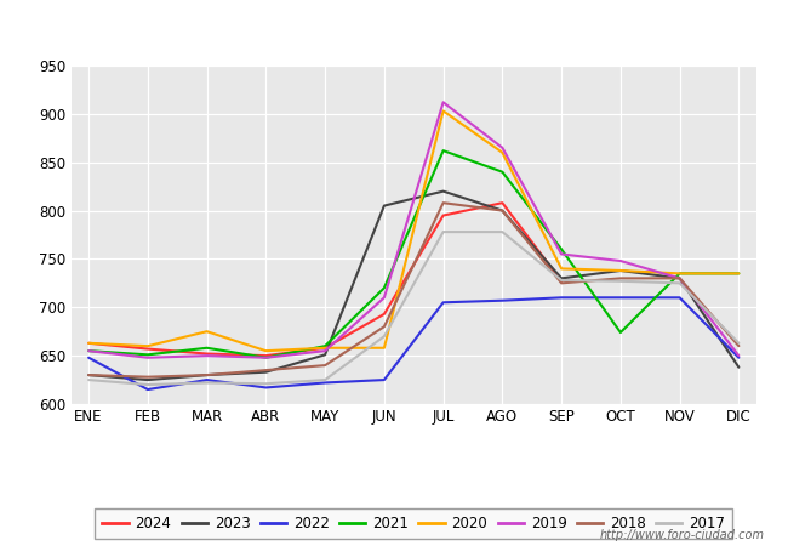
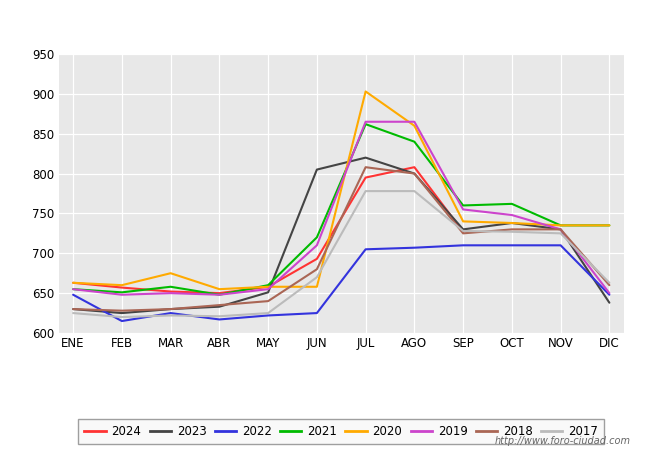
2019/JUL: 912 -> 865
2021/OCT: 674 -> 762
